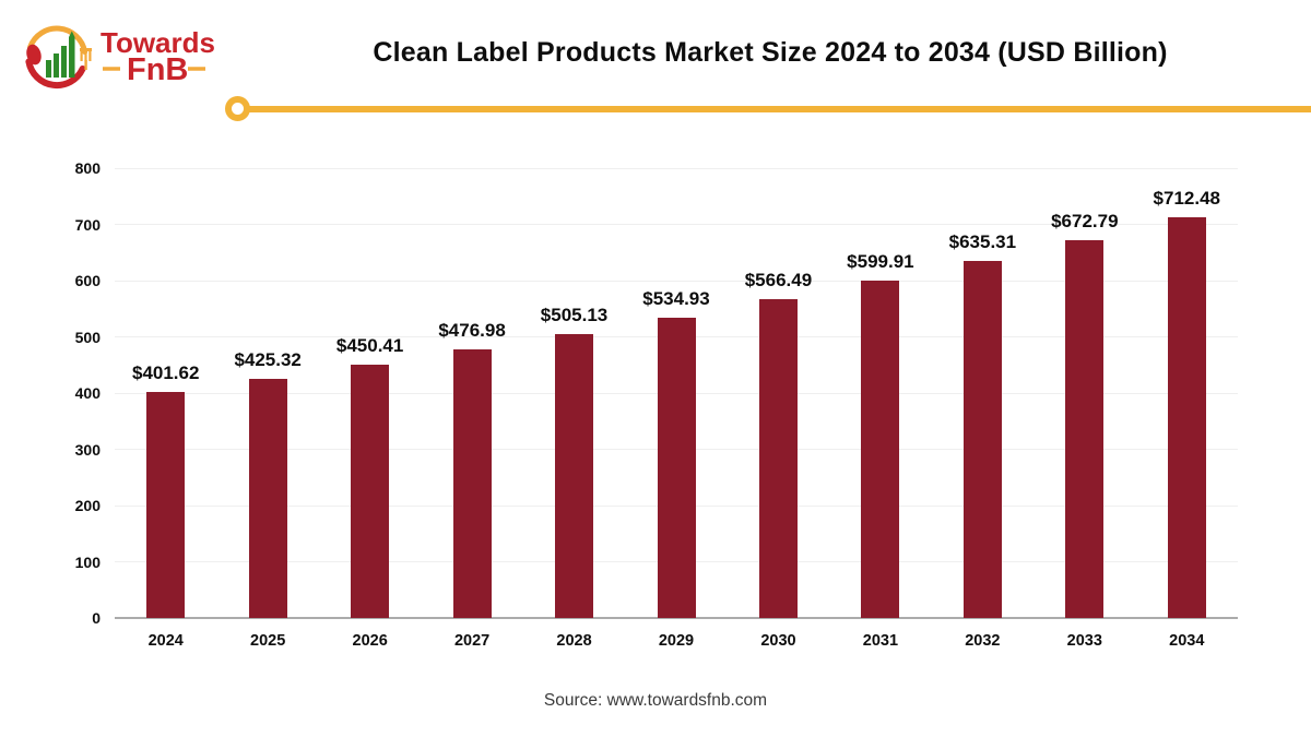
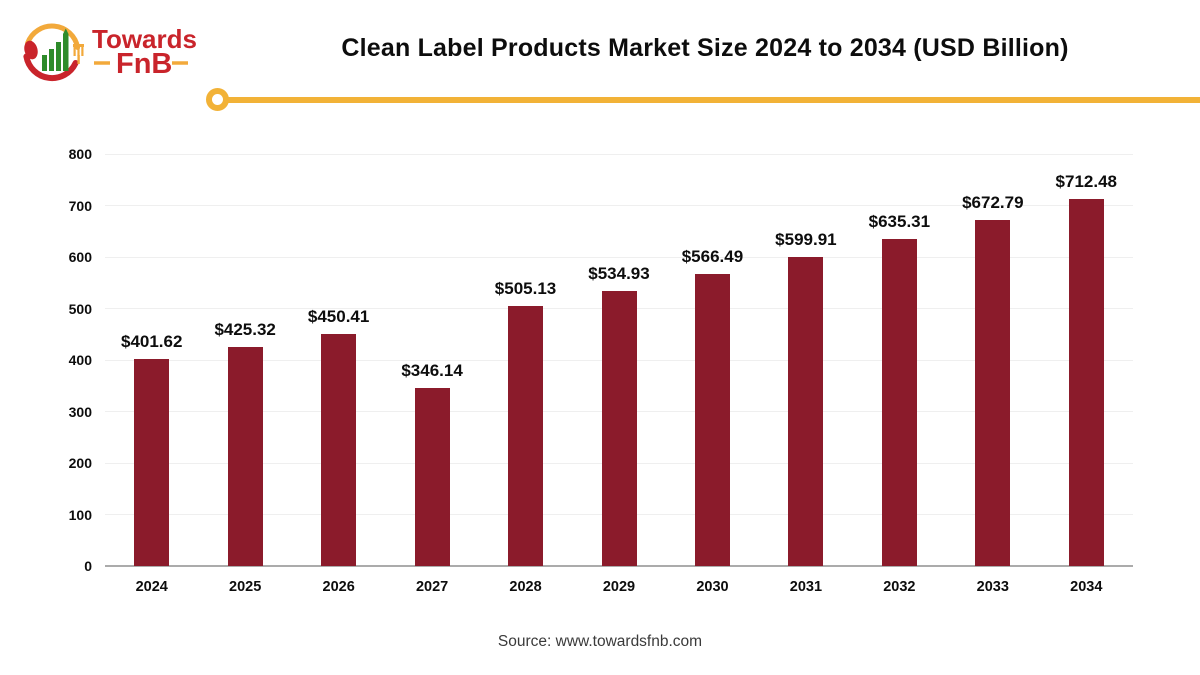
2027: $476.98 -> $346.14
